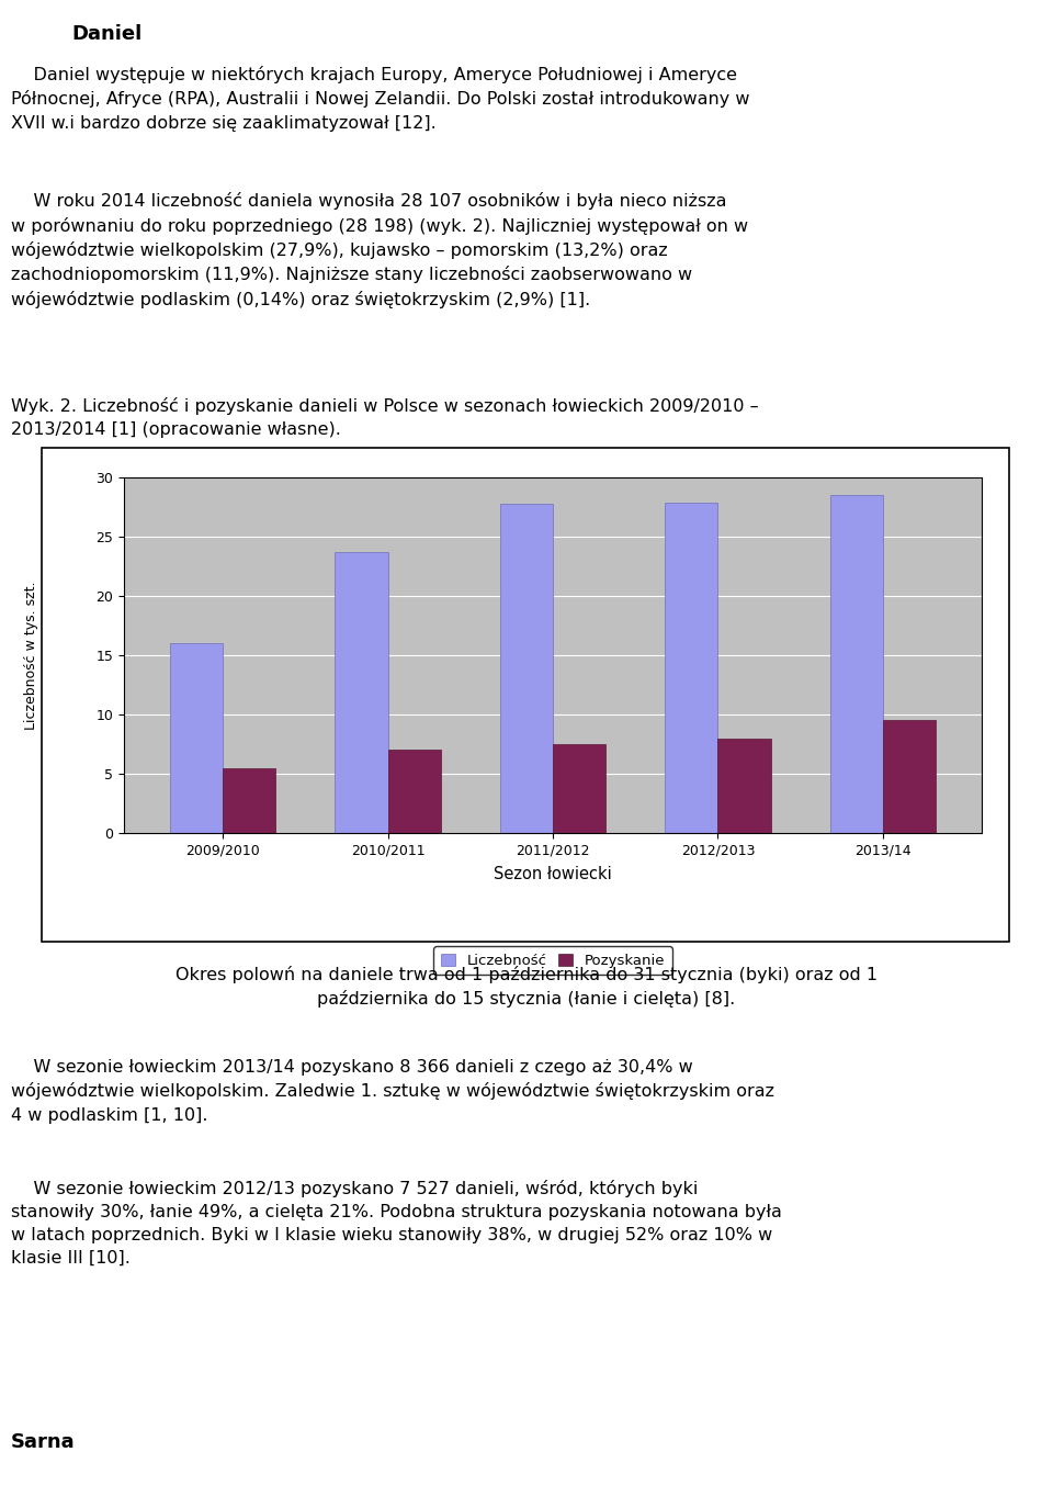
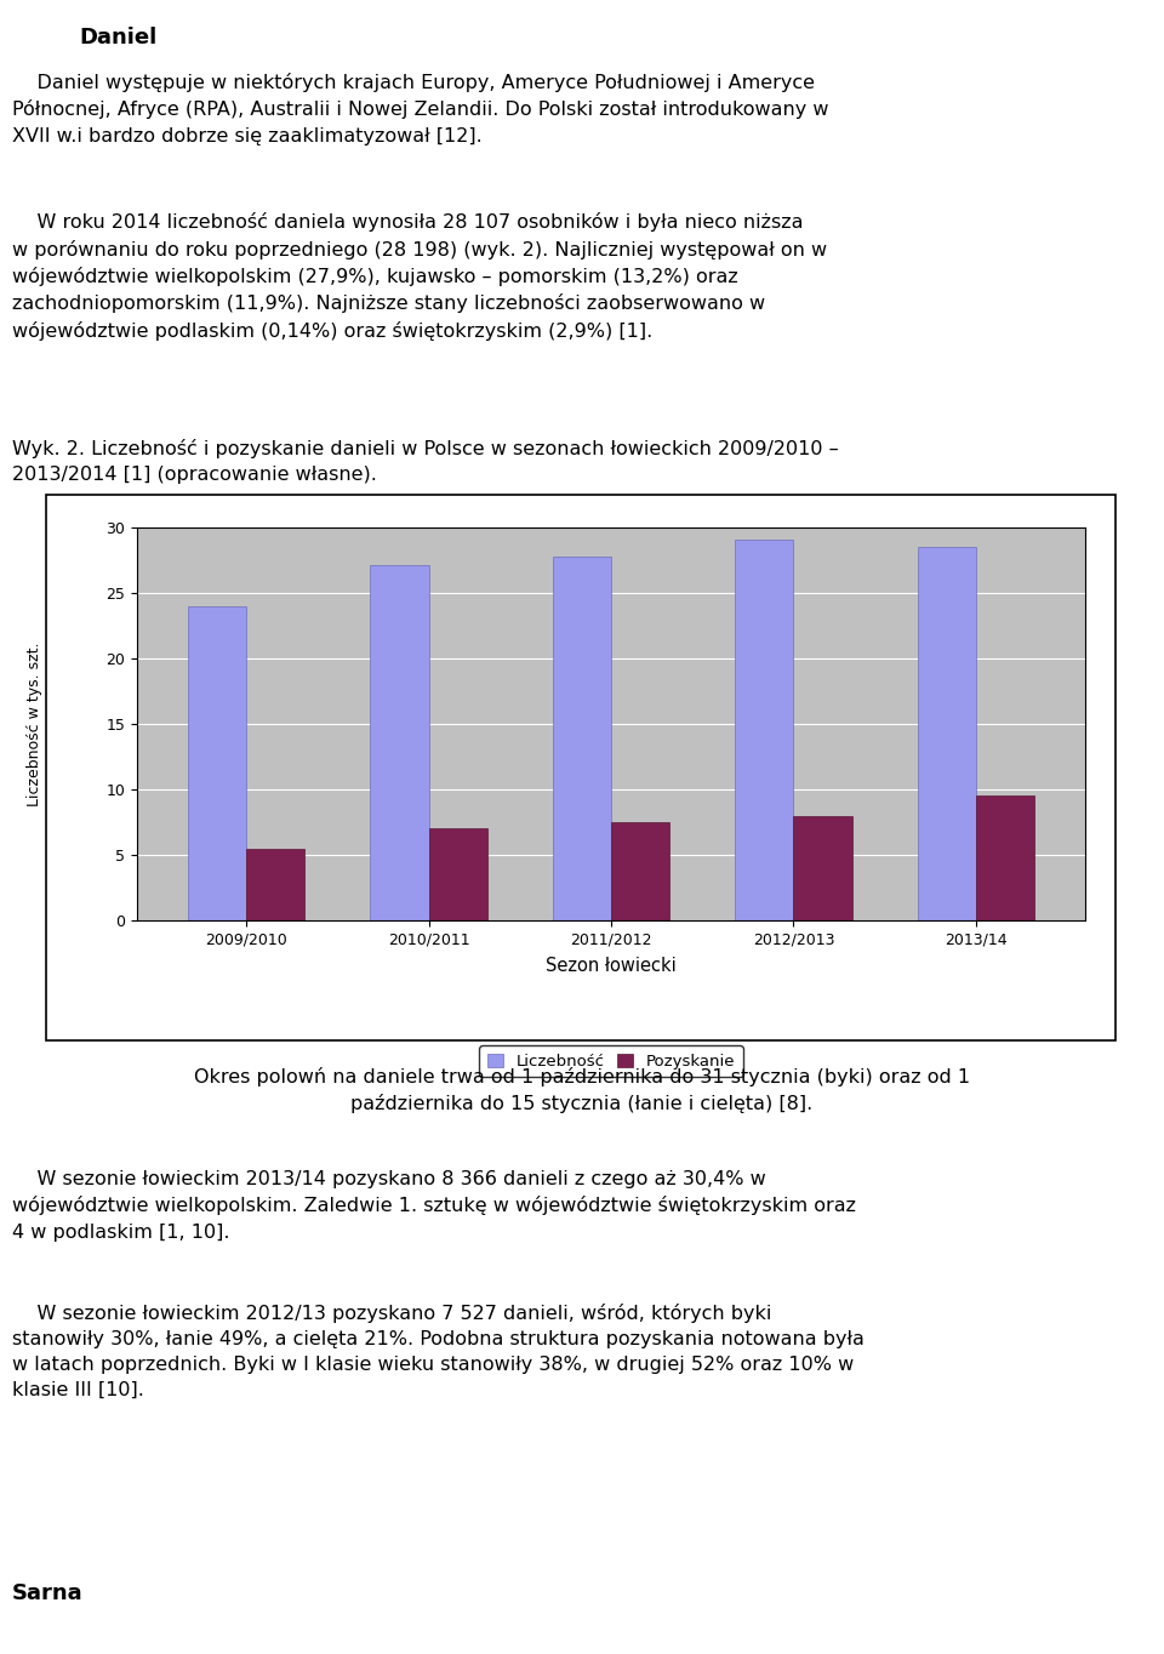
Liczebność/2009/2010: 16.0 -> 24.0
Liczebność/2010/2011: 23.7 -> 27.1
Liczebność/2012/2013: 27.9 -> 29.1
